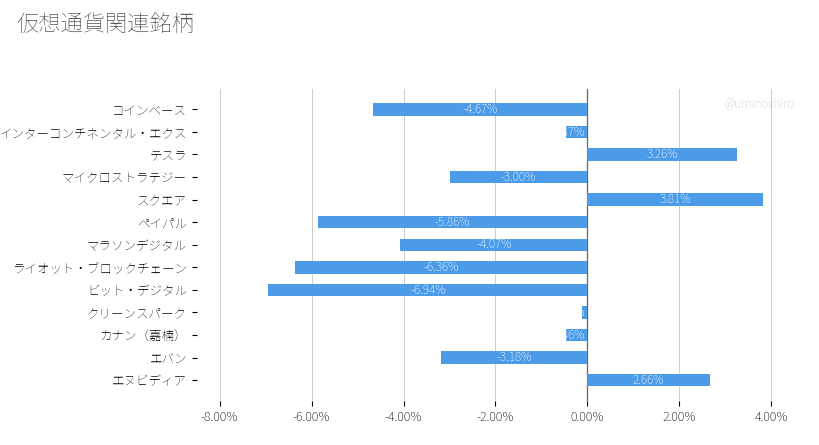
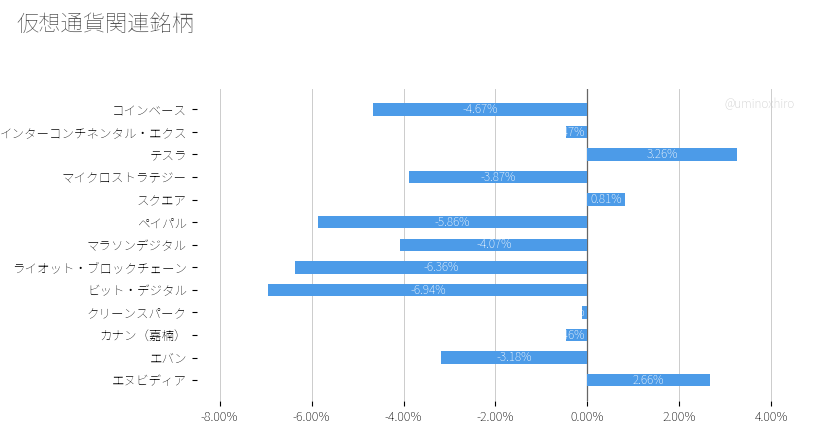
マイクロストラテジー: -3.00% -> -3.87%
スクエア: 3.81% -> 0.81%
